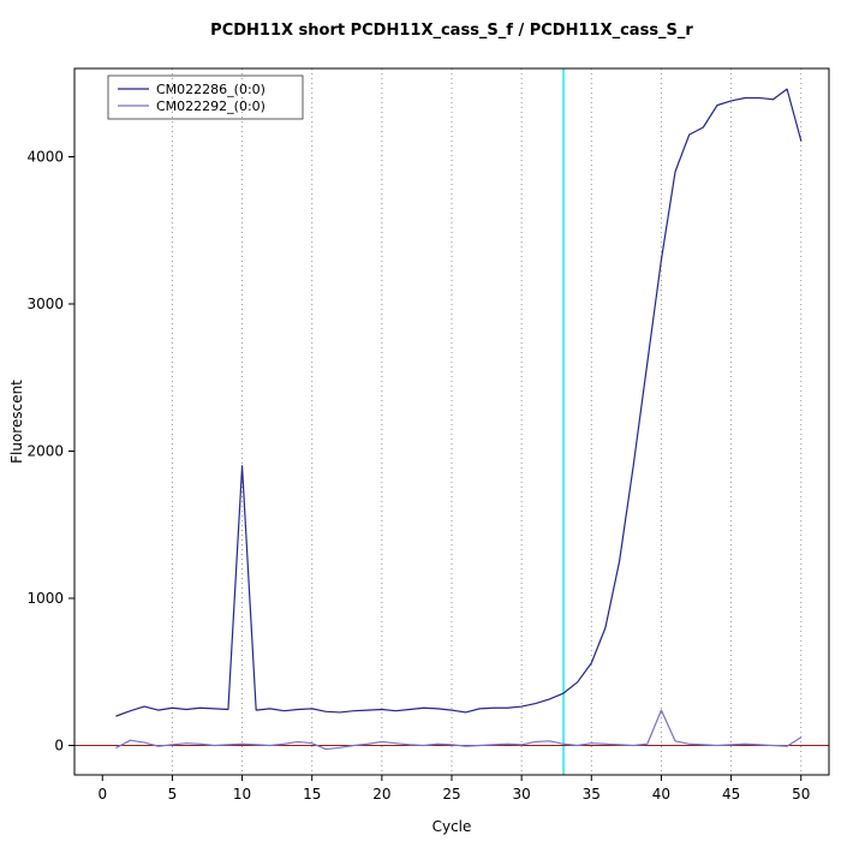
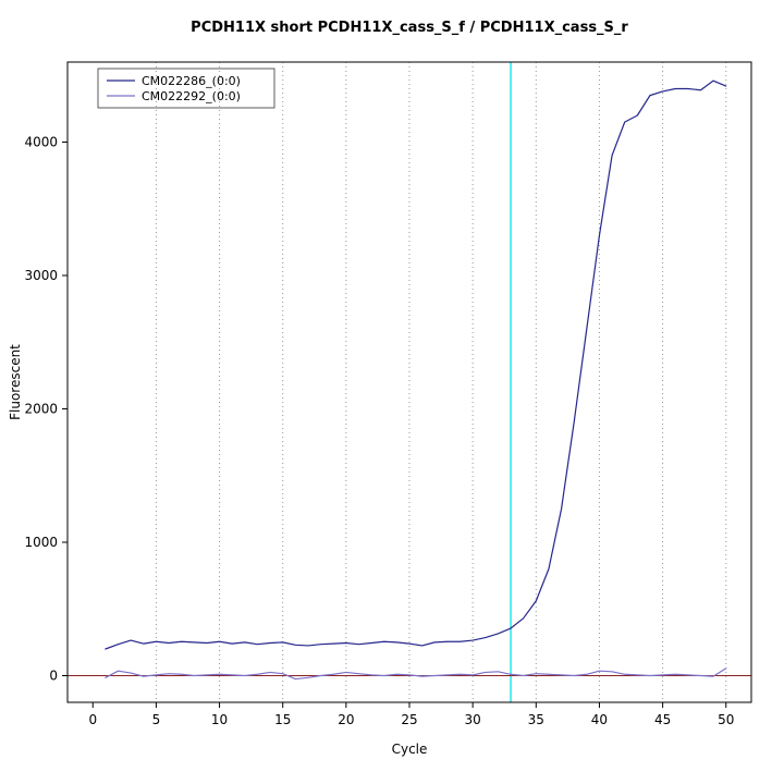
CM022286_(0:0)/10: 1900 -> 260
CM022292_(0:0)/40: 240 -> 40
CM022286_(0:0)/50: 4110 -> 4420
